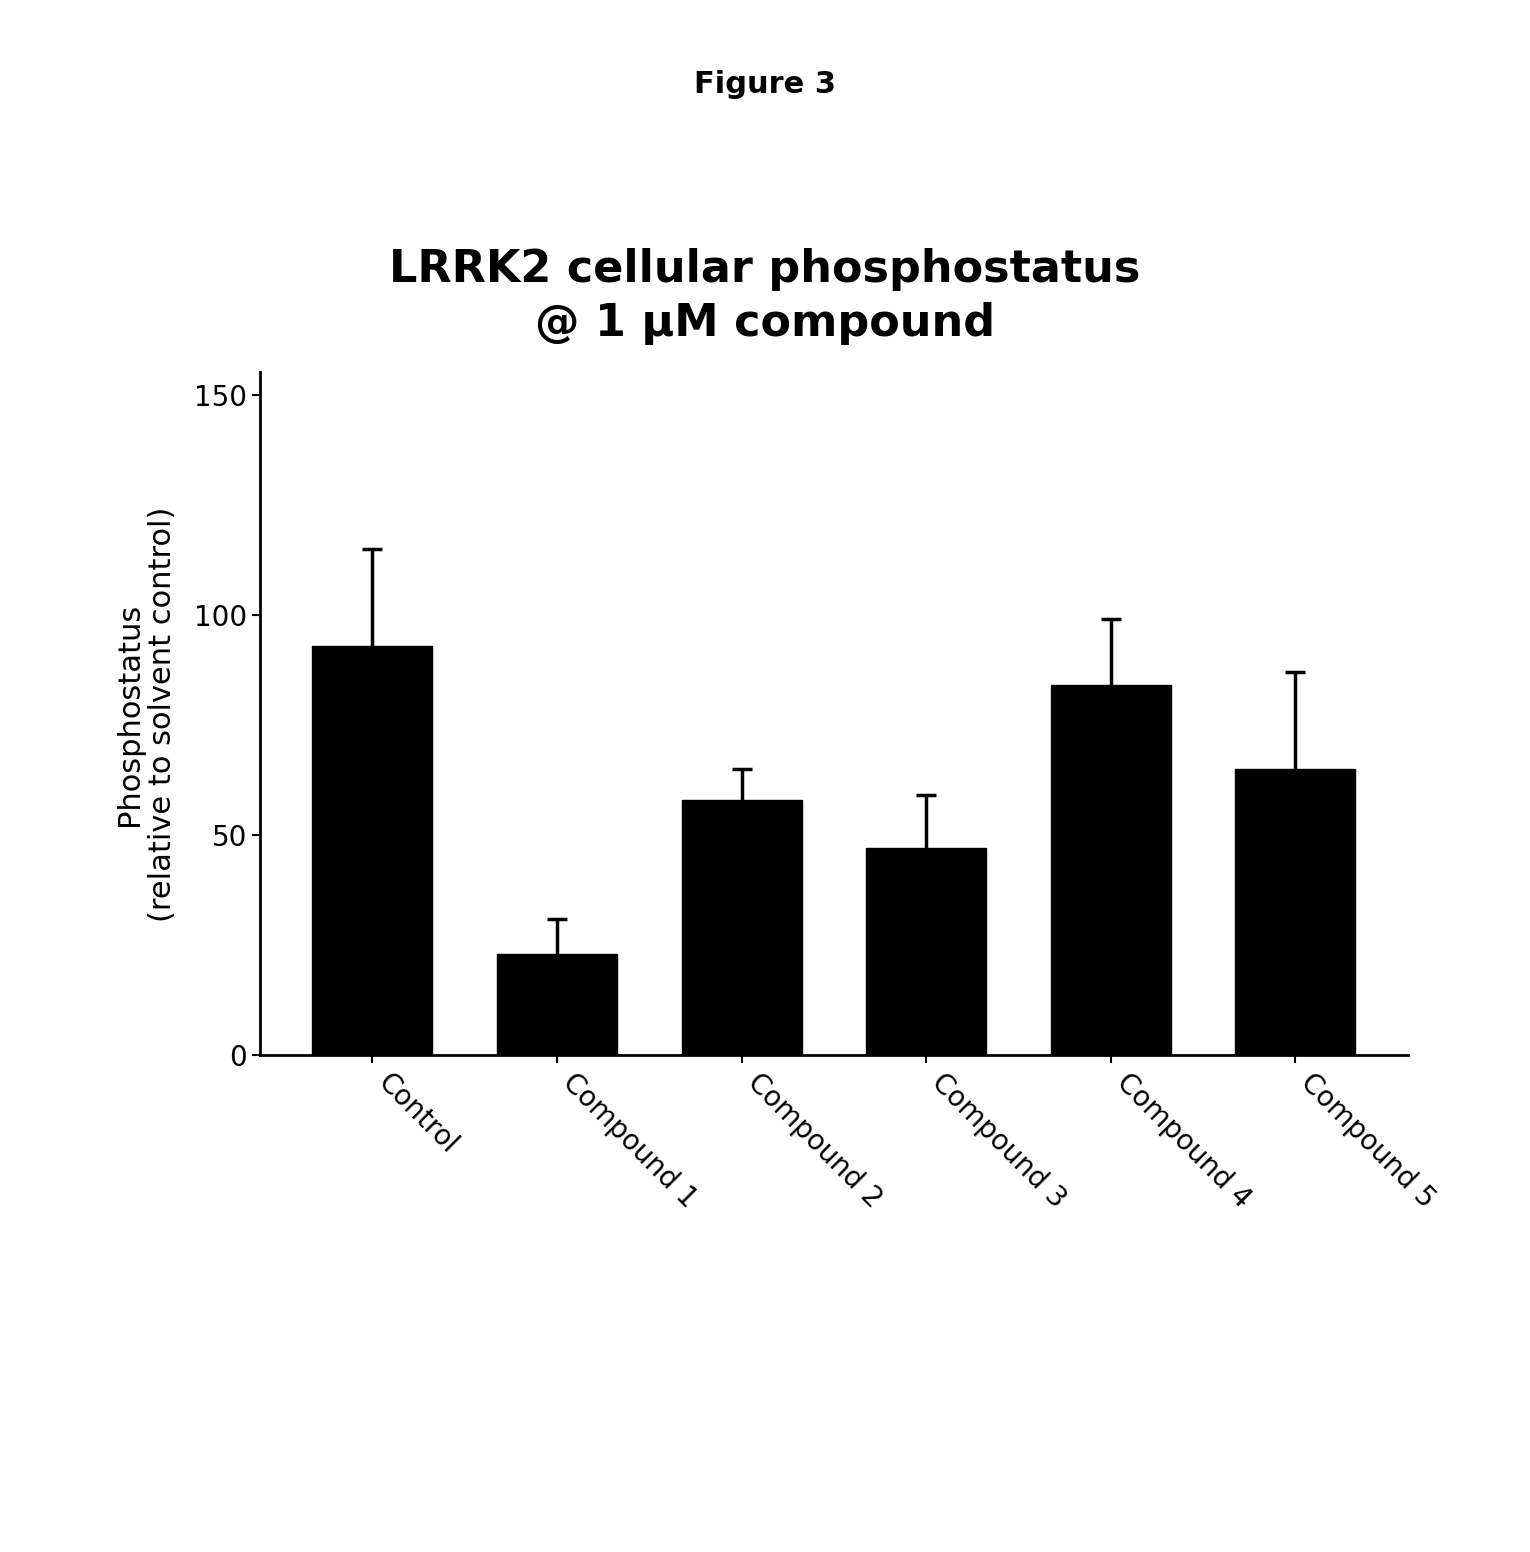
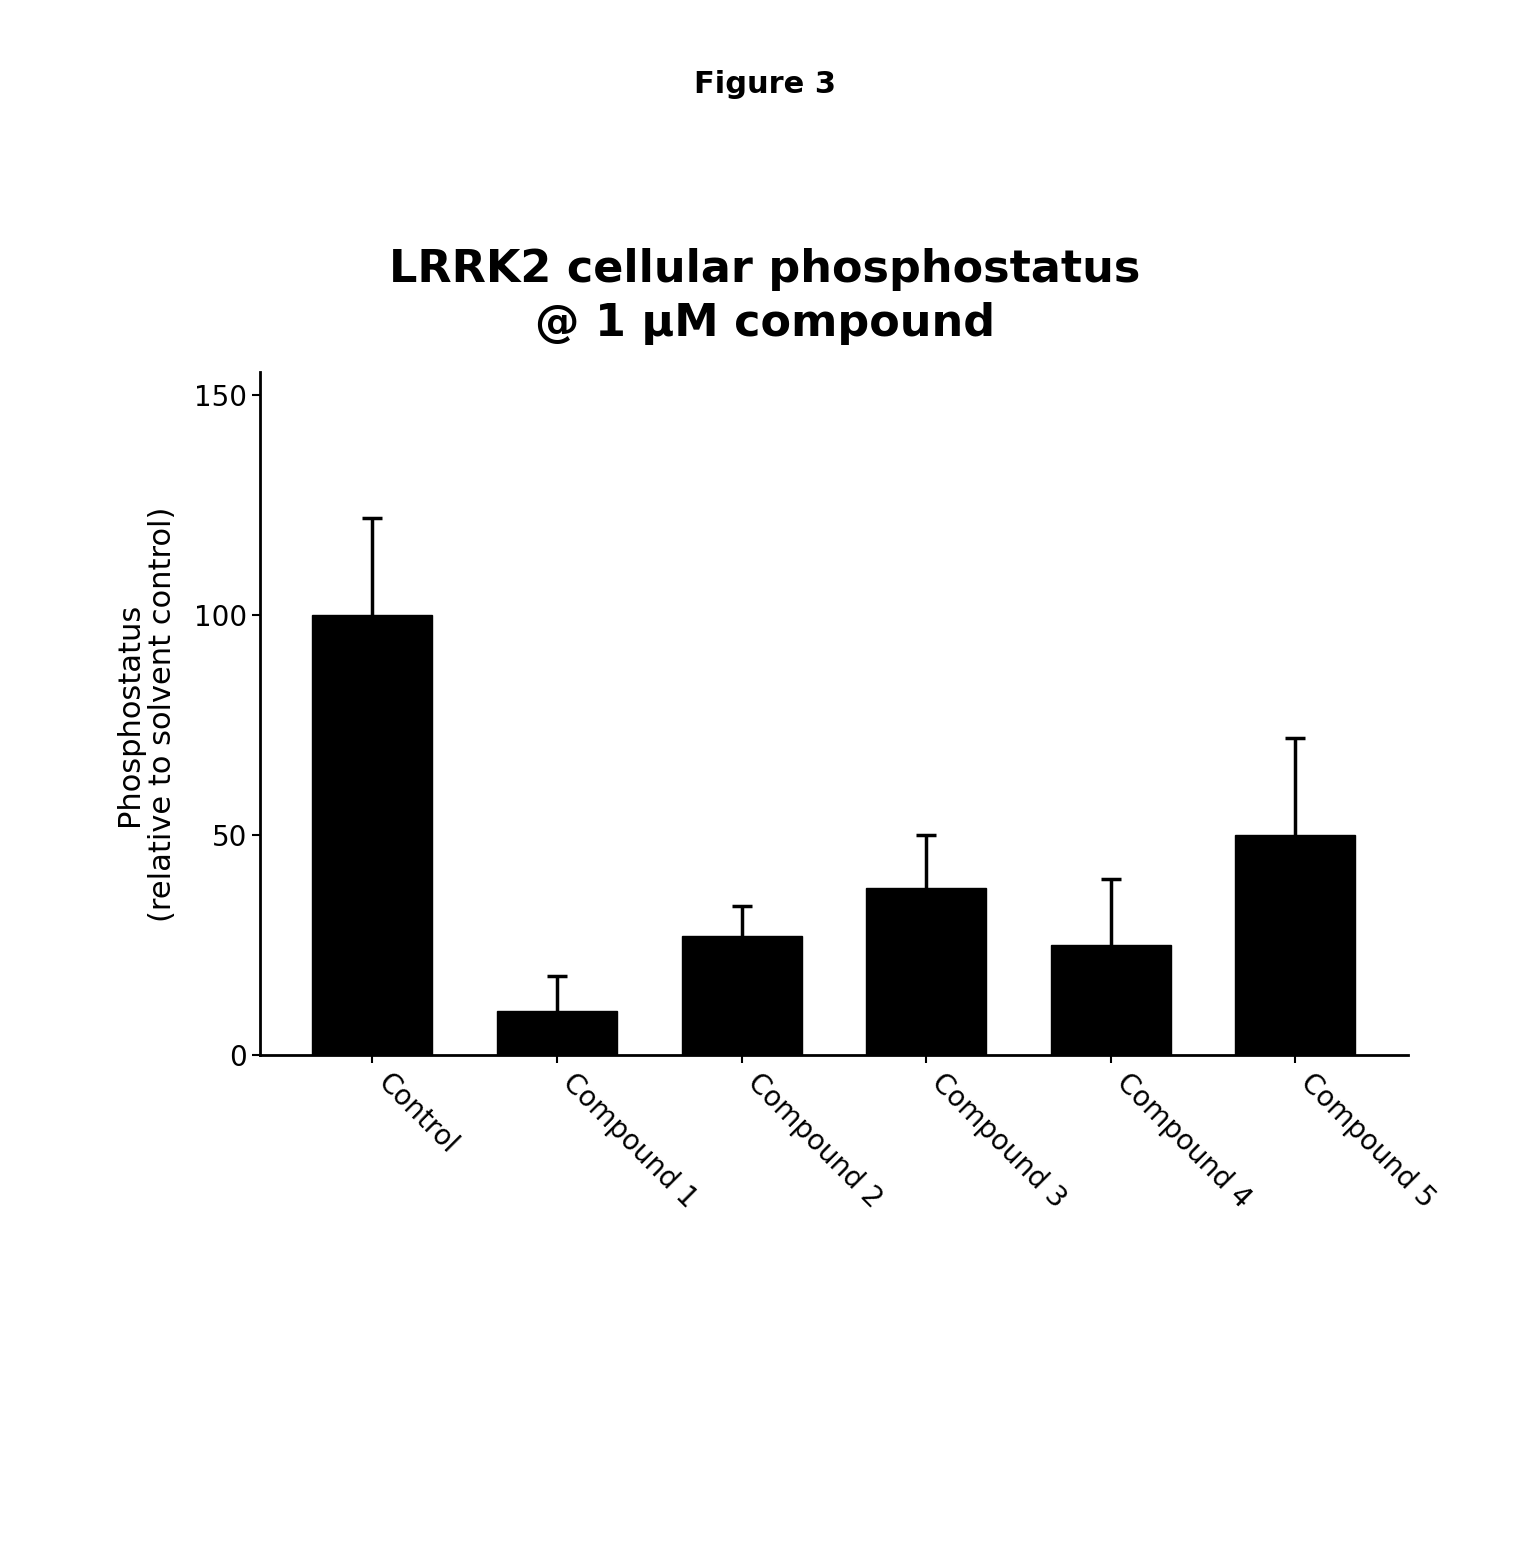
Control: 93 -> 100
Compound 1: 23 -> 10
Compound 2: 58 -> 27
Compound 3: 47 -> 38
Compound 4: 84 -> 25
Compound 5: 65 -> 50
